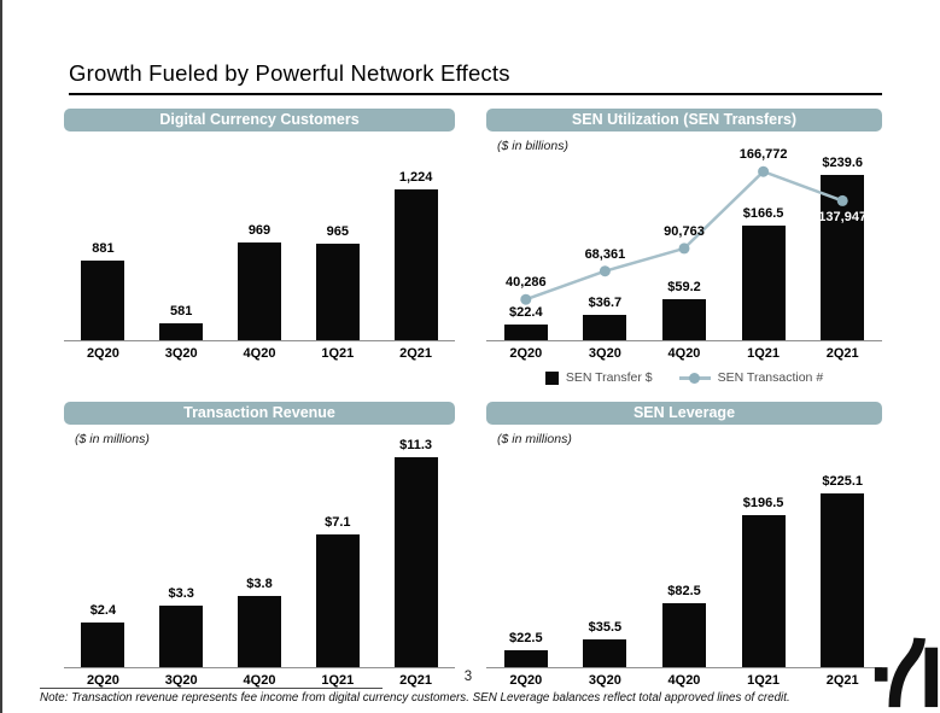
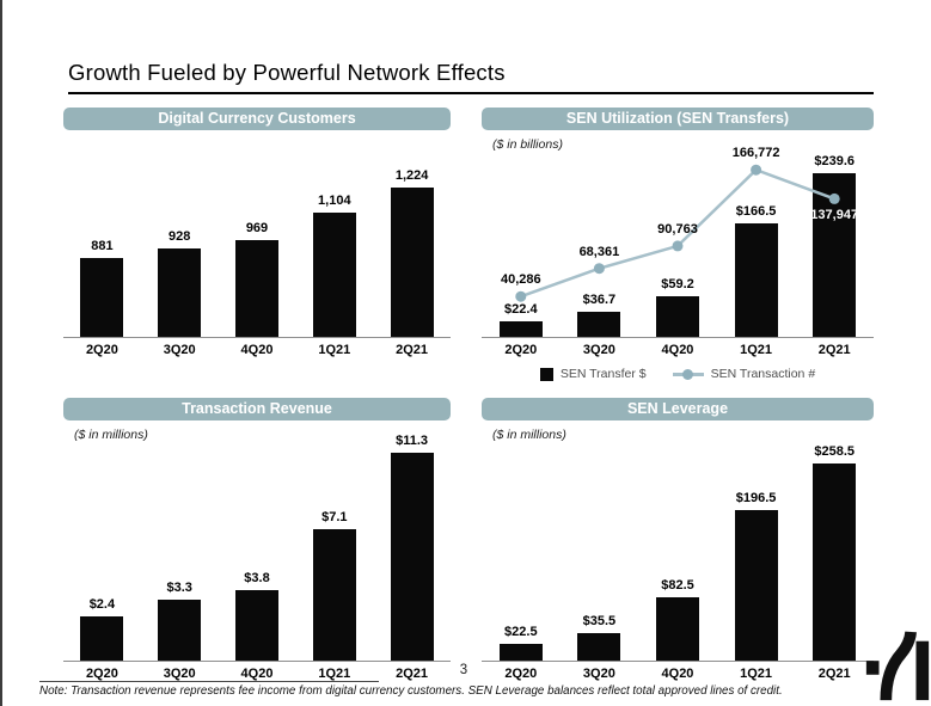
Digital Currency Customers/3Q20: 581 -> 928
Digital Currency Customers/1Q21: 965 -> 1,104
SEN Leverage/2Q21: $225.1 -> $258.5
